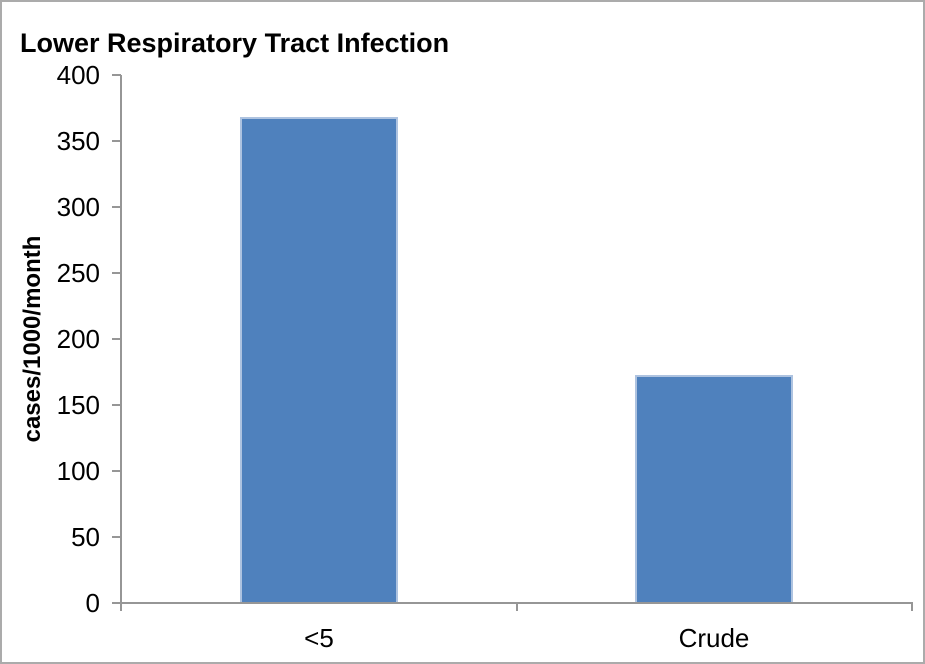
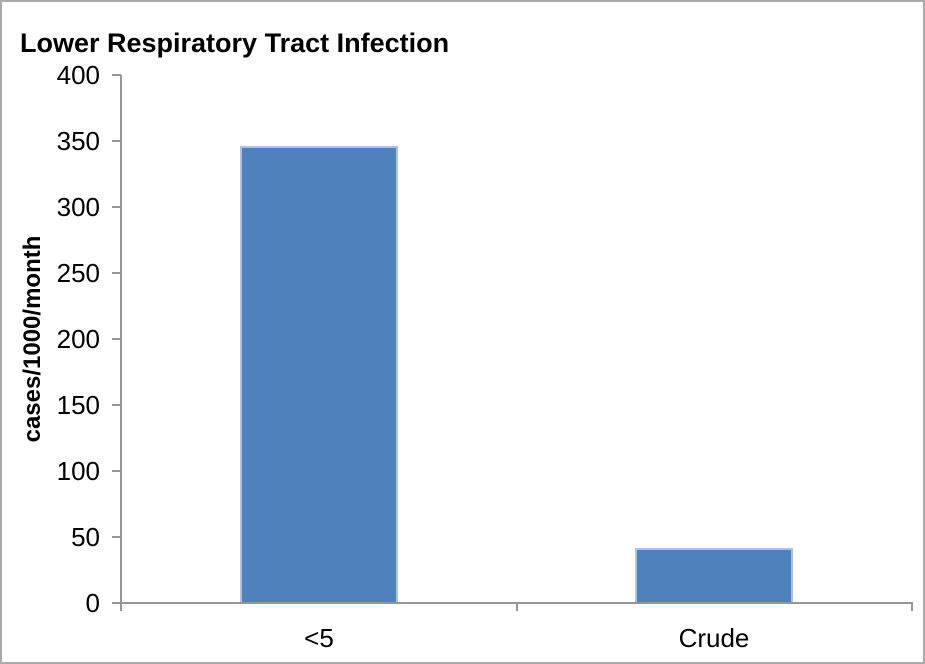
<5: 368 -> 346
Crude: 173 -> 42
